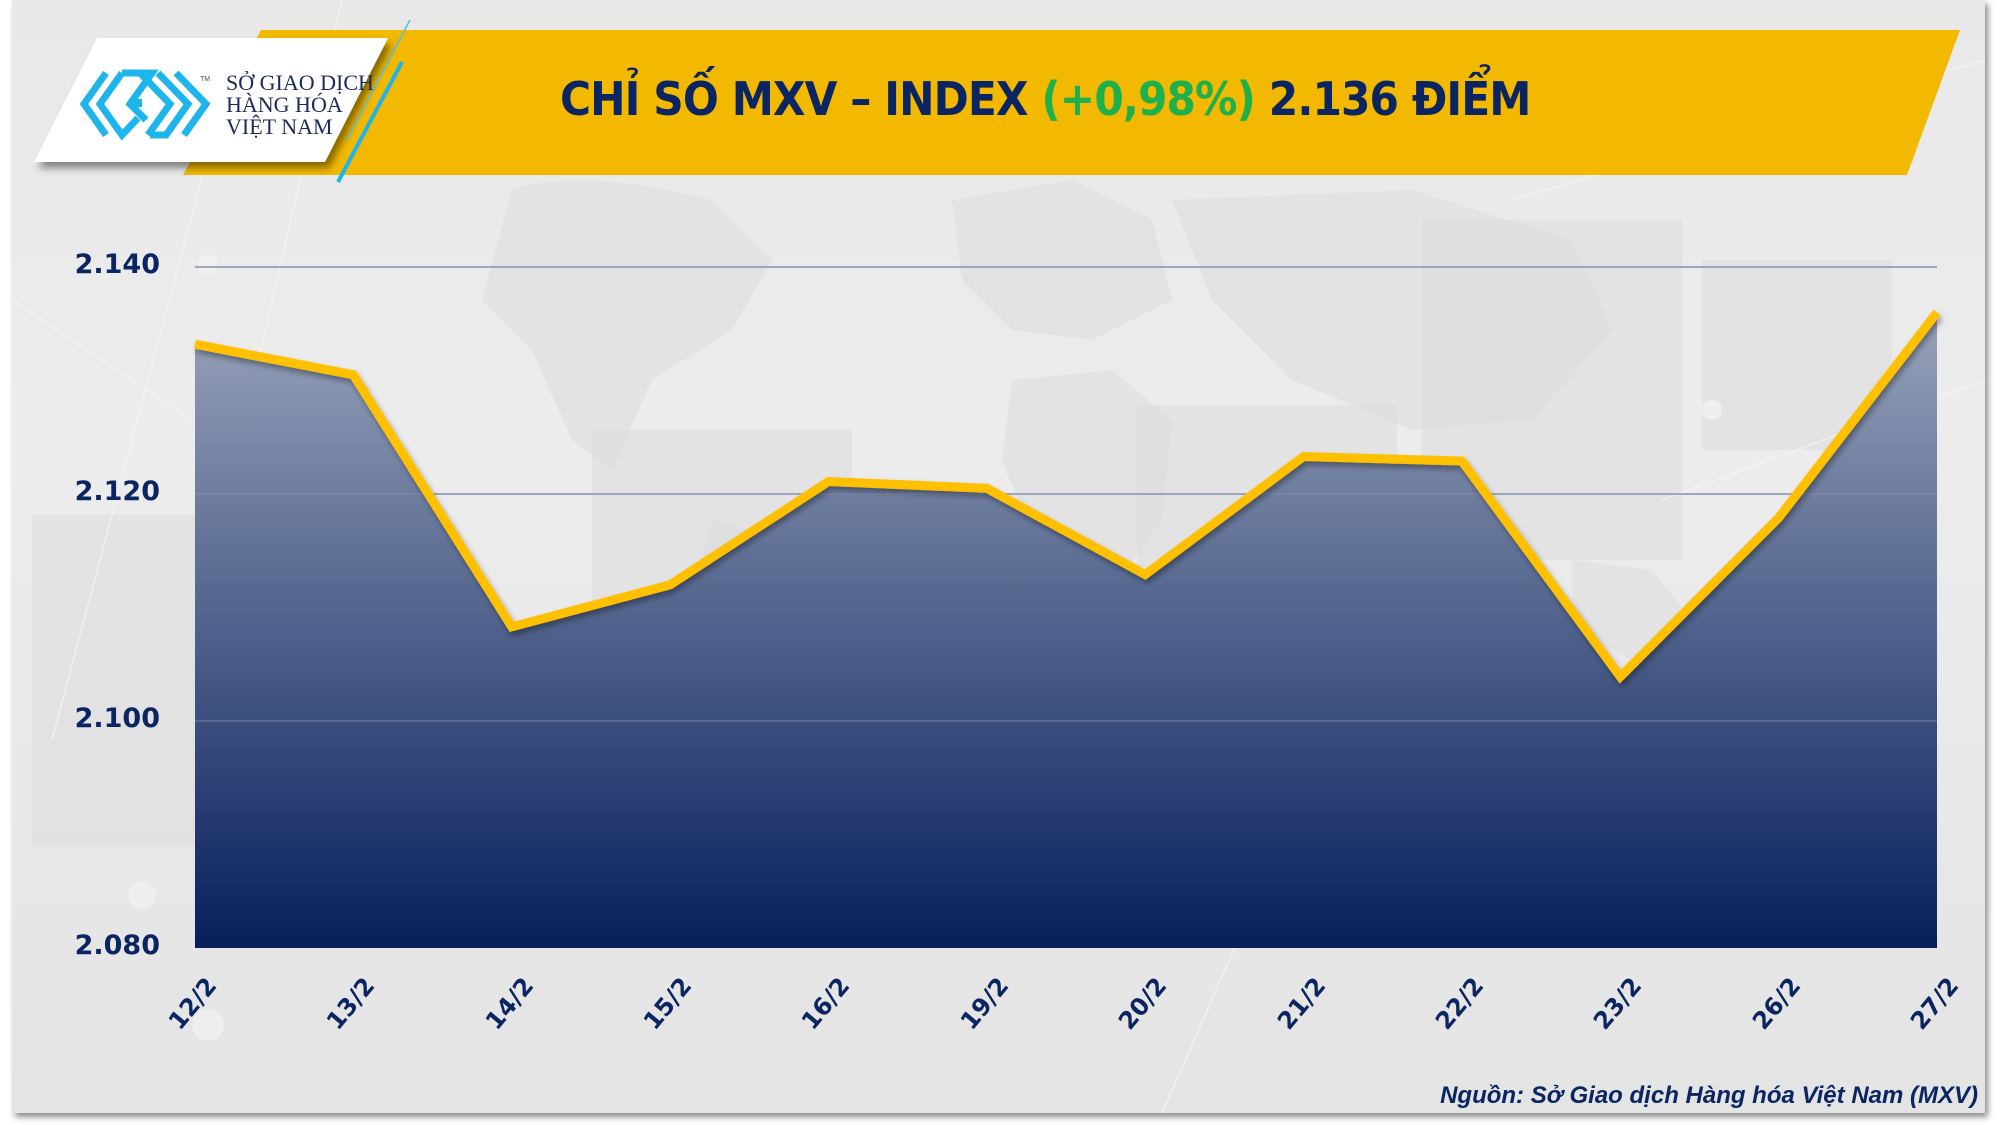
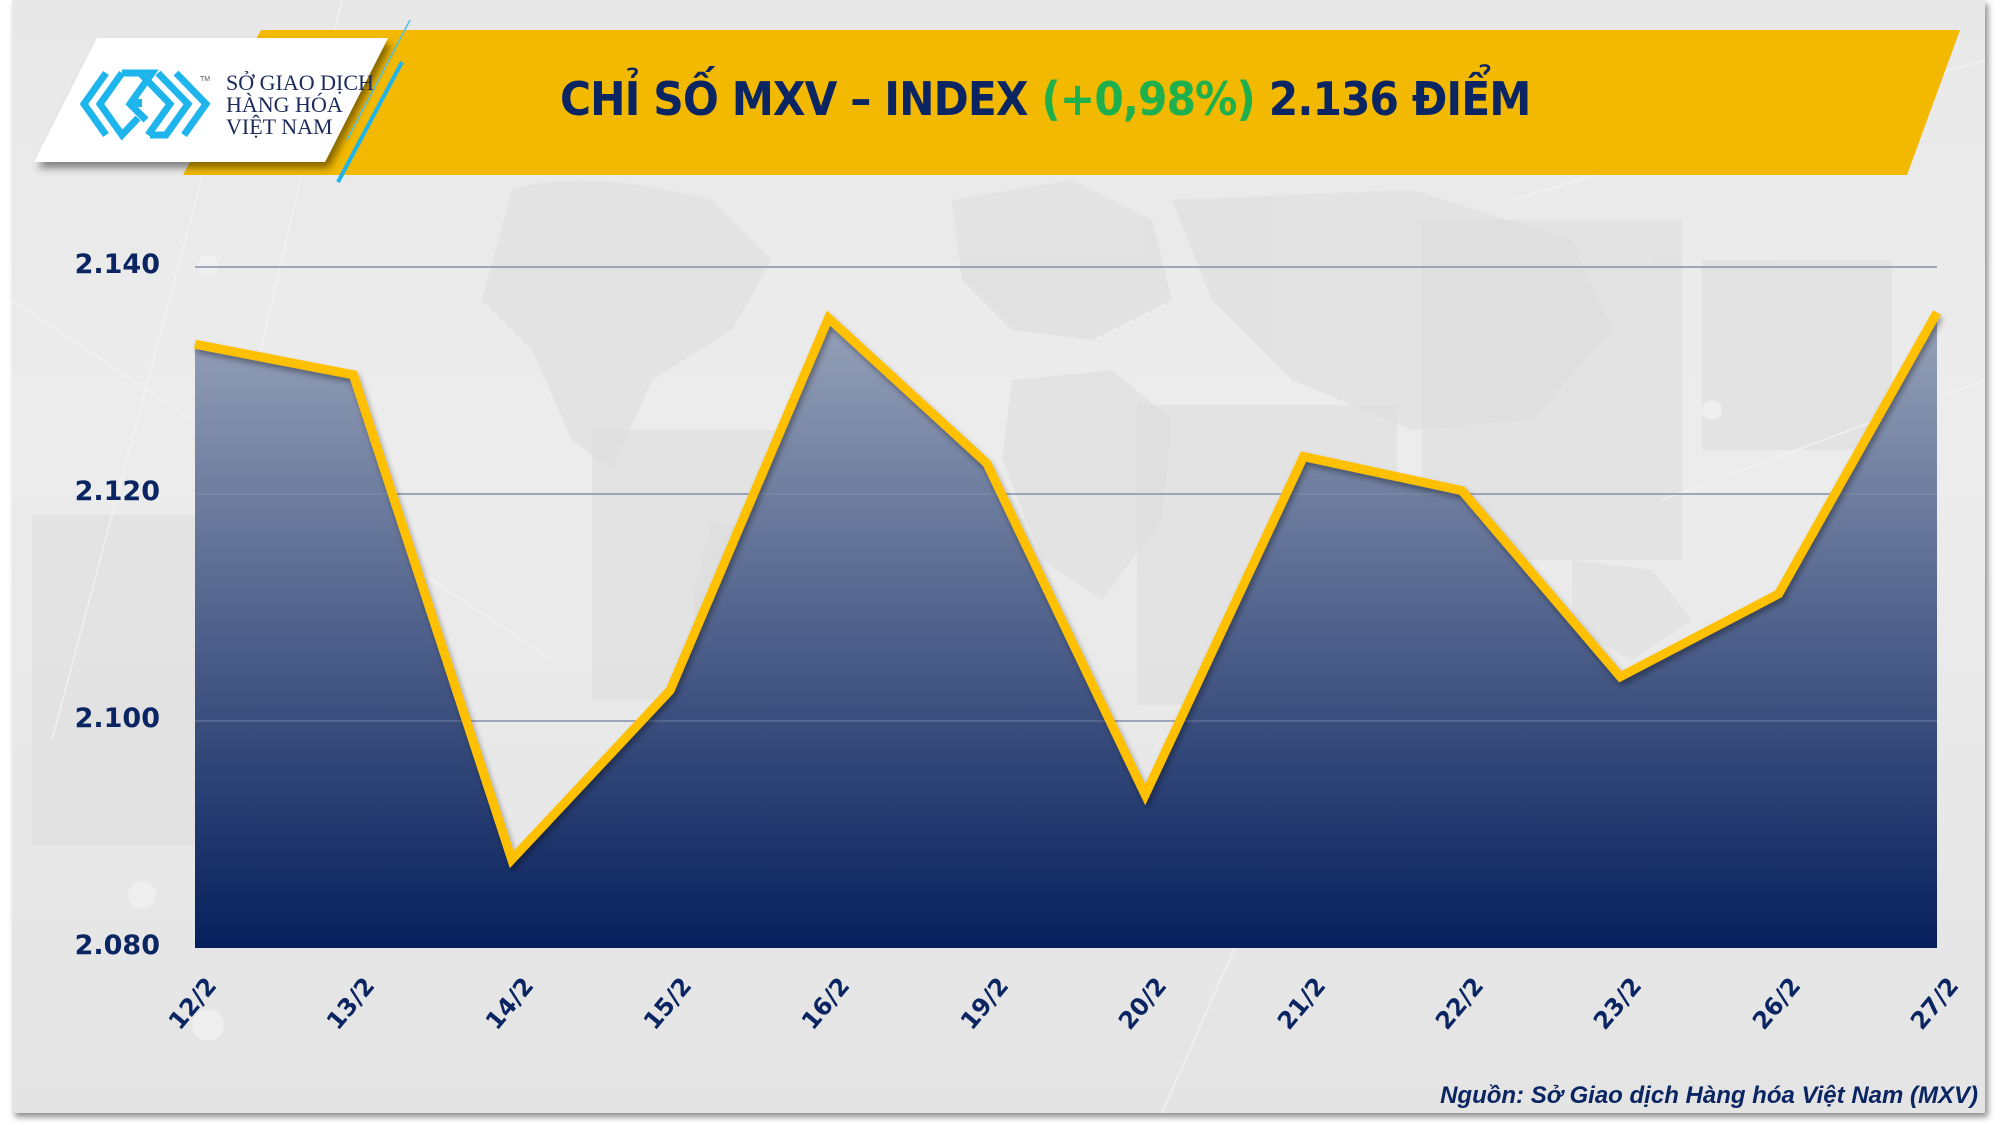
14/2: 2108,3 -> 2087,8
15/2: 2112,0 -> 2102,7
16/2: 2121,1 -> 2135,5
19/2: 2120,5 -> 2122,7
20/2: 2112,9 -> 2093,5
22/2: 2122,9 -> 2120,3
26/2: 2117,9 -> 2111,2
